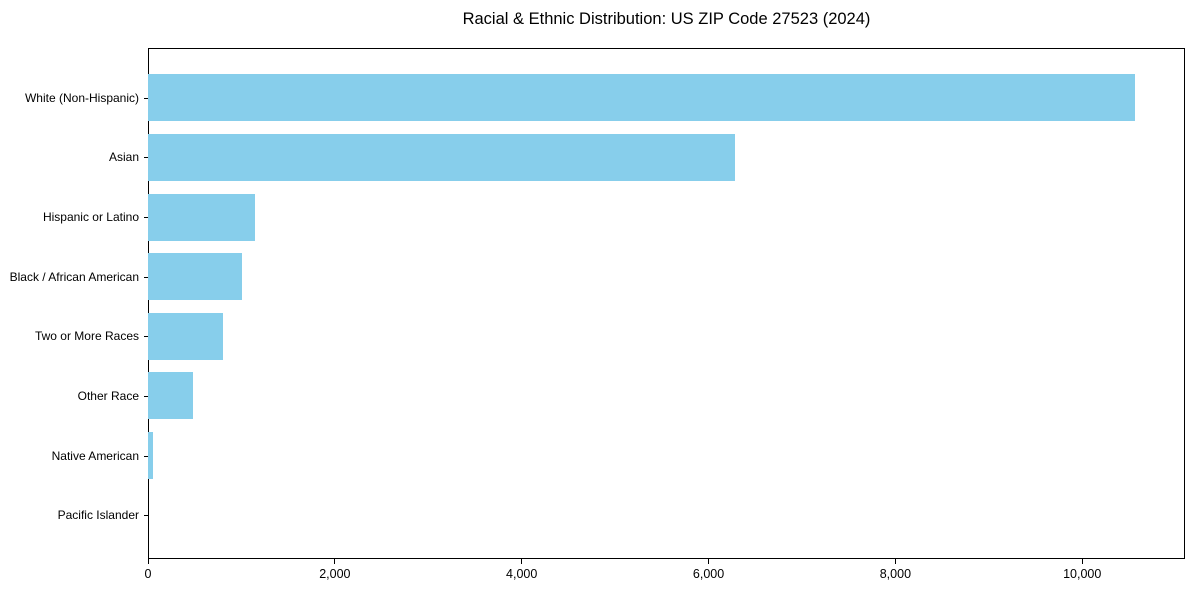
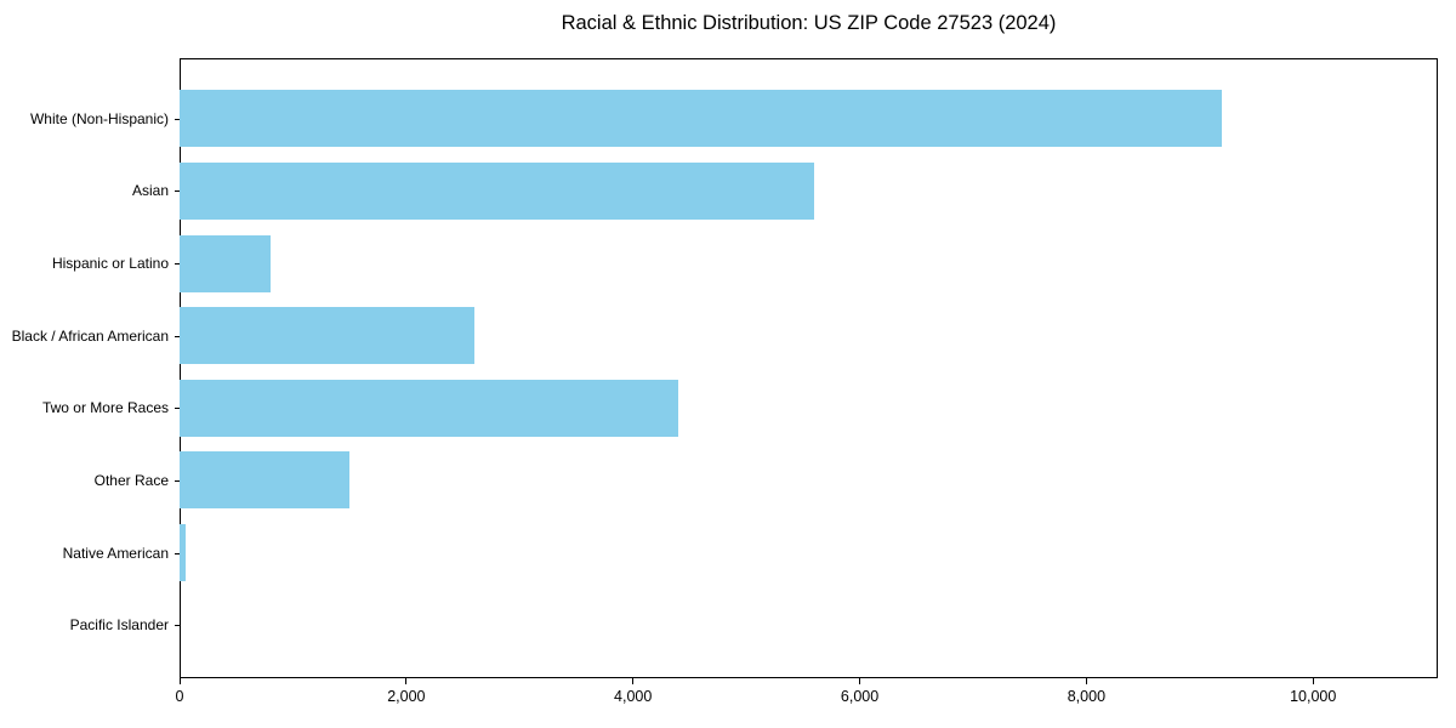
White (Non-Hispanic): 10600 -> 9200
Asian: 6300 -> 5600
Hispanic or Latino: 1100 -> 800
Black / African American: 1000 -> 2600
Two or More Races: 800 -> 4400
Other Race: 500 -> 1500
